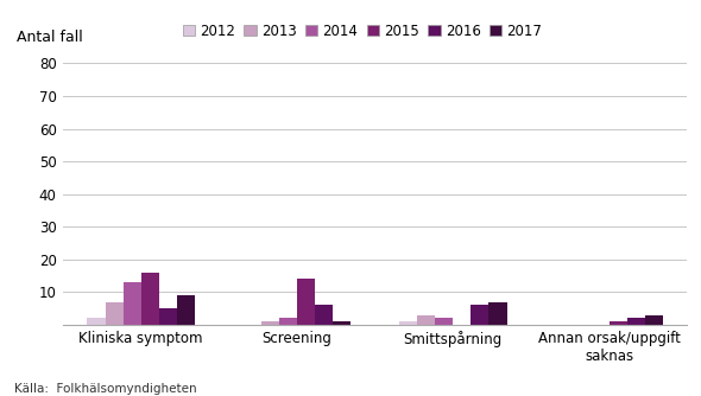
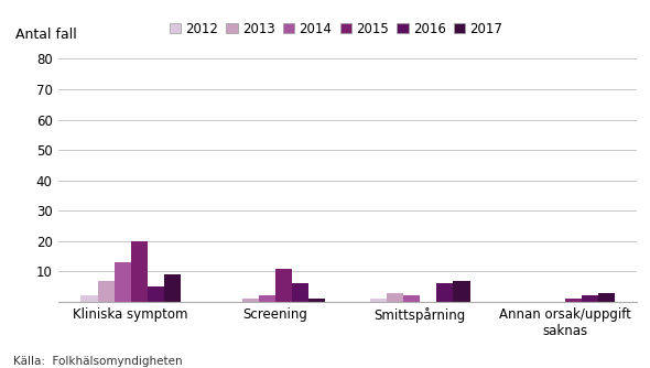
2015/Kliniska symptom: 16 -> 20
2015/Screening: 14 -> 11
